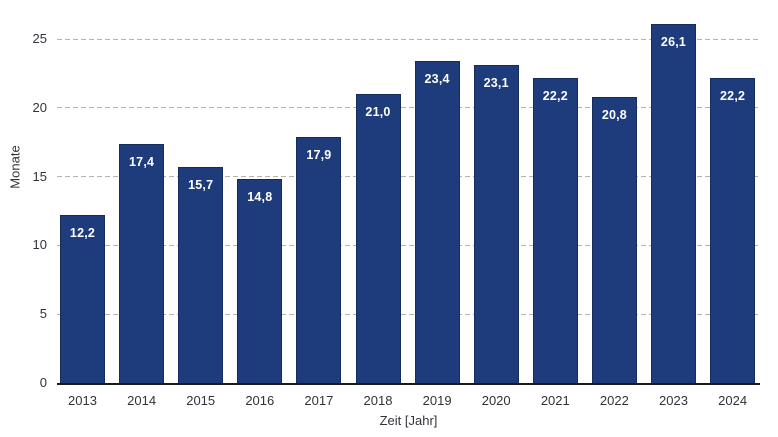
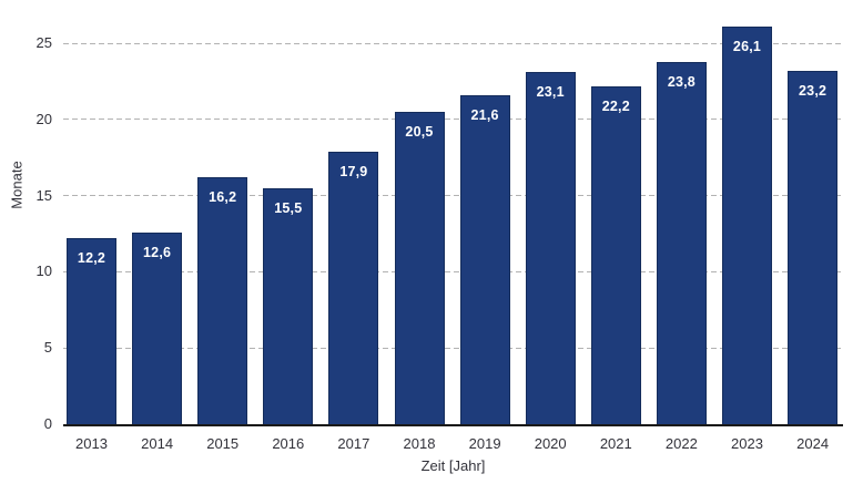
2014: 17,4 -> 12,6
2015: 15,7 -> 16,2
2016: 14,8 -> 15,5
2018: 21,0 -> 20,5
2019: 23,4 -> 21,6
2022: 20,8 -> 23,8
2024: 22,2 -> 23,2
